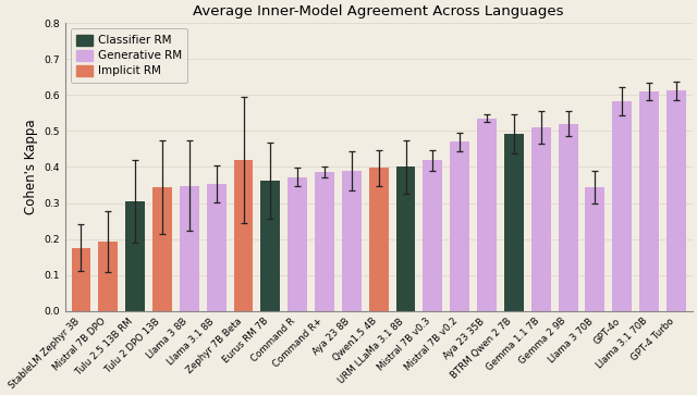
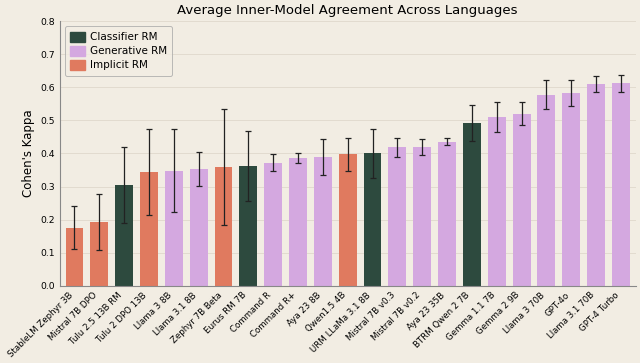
Zephyr 7B Beta: 0.420 -> 0.358
Mistral 7B v0.2: 0.470 -> 0.420
Aya 23 35B: 0.535 -> 0.436
Llama 3 70B: 0.345 -> 0.578
